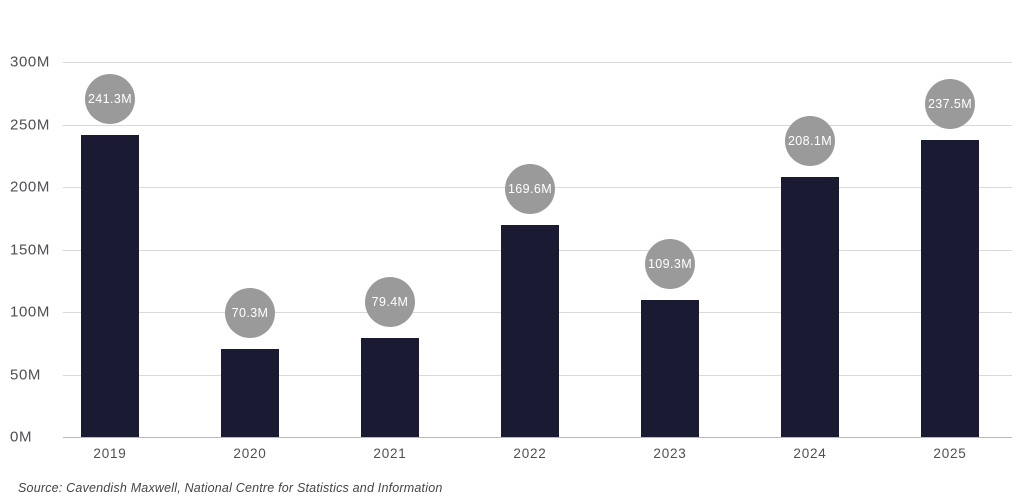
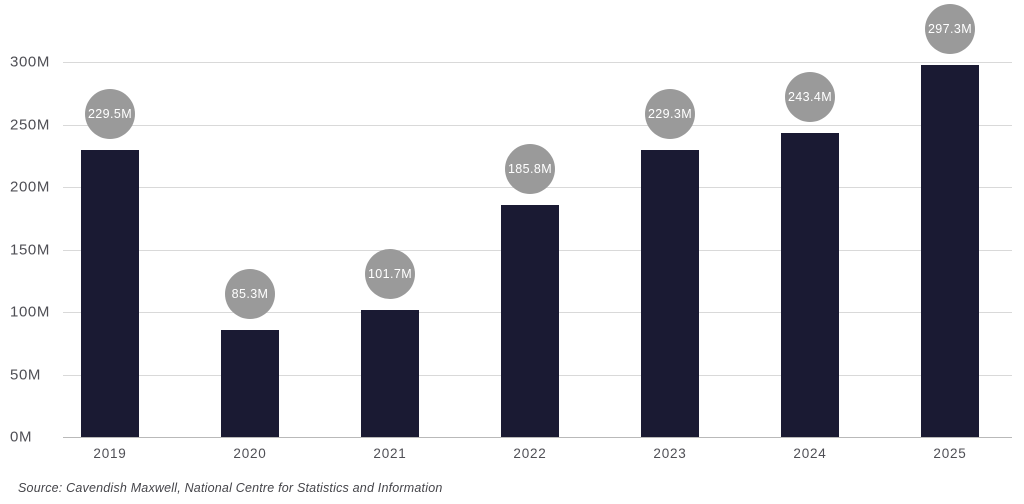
2019: 241.3M -> 229.5M
2020: 70.3M -> 85.3M
2021: 79.4M -> 101.7M
2022: 169.6M -> 185.8M
2023: 109.3M -> 229.3M
2024: 208.1M -> 243.4M
2025: 237.5M -> 297.3M
